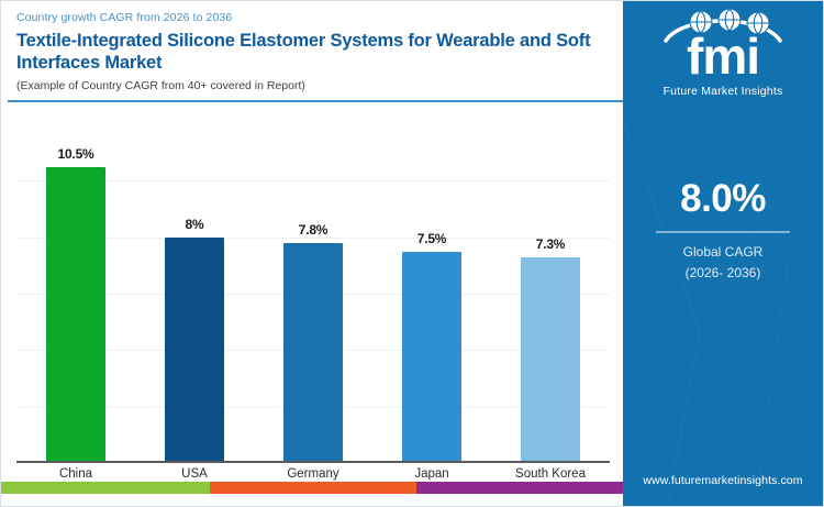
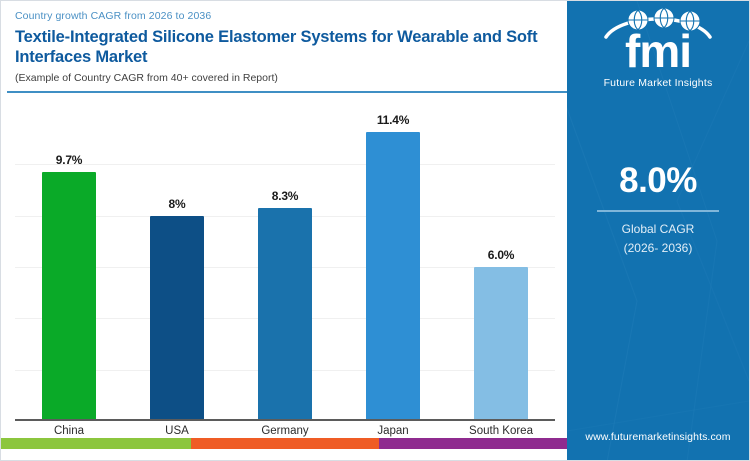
China: 10.5% -> 9.7%
Germany: 7.8% -> 8.3%
Japan: 7.5% -> 11.4%
South Korea: 7.3% -> 6.0%
